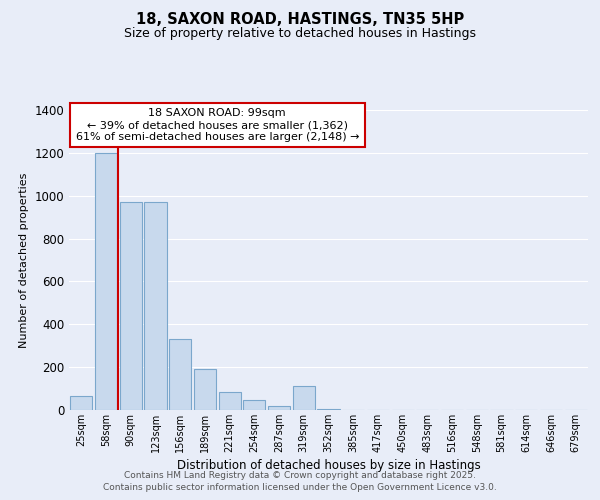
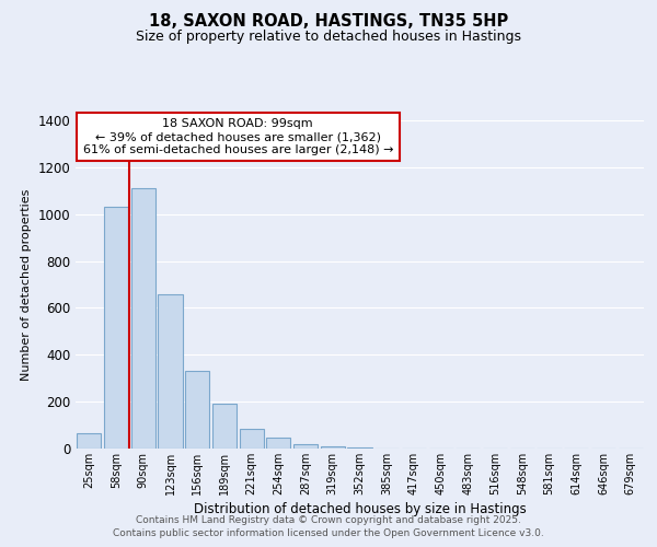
58sqm: 1200 -> 1030
90sqm: 970 -> 1110
123sqm: 970 -> 660
319sqm: 110 -> 10
